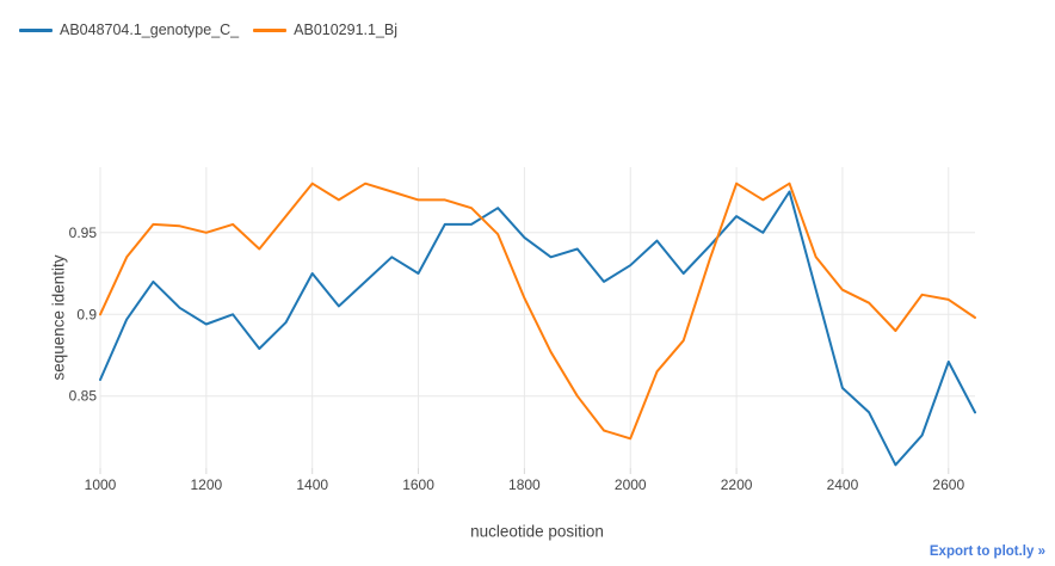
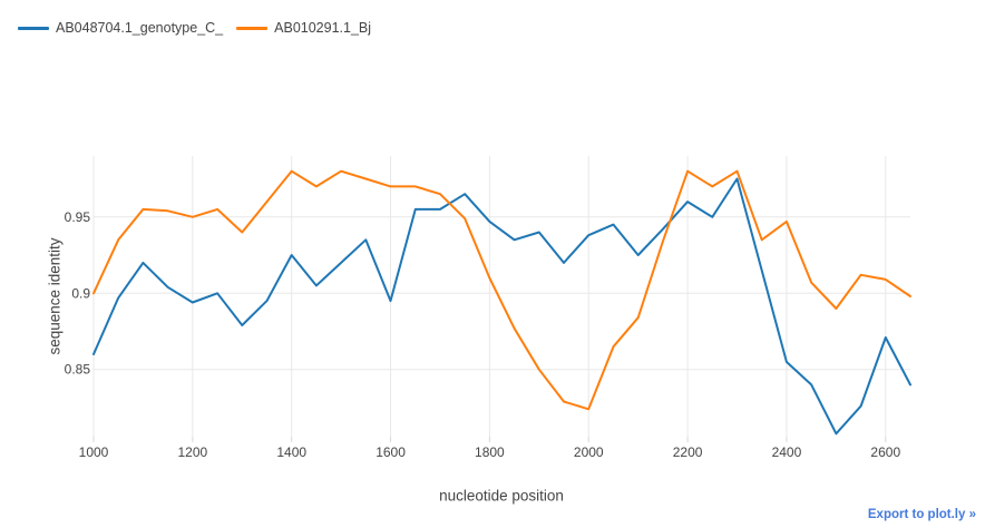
AB048704.1_genotype_C_/1600: 0.925 -> 0.895
AB048704.1_genotype_C_/2000: 0.930 -> 0.938
AB010291.1_Bj/2400: 0.915 -> 0.947
